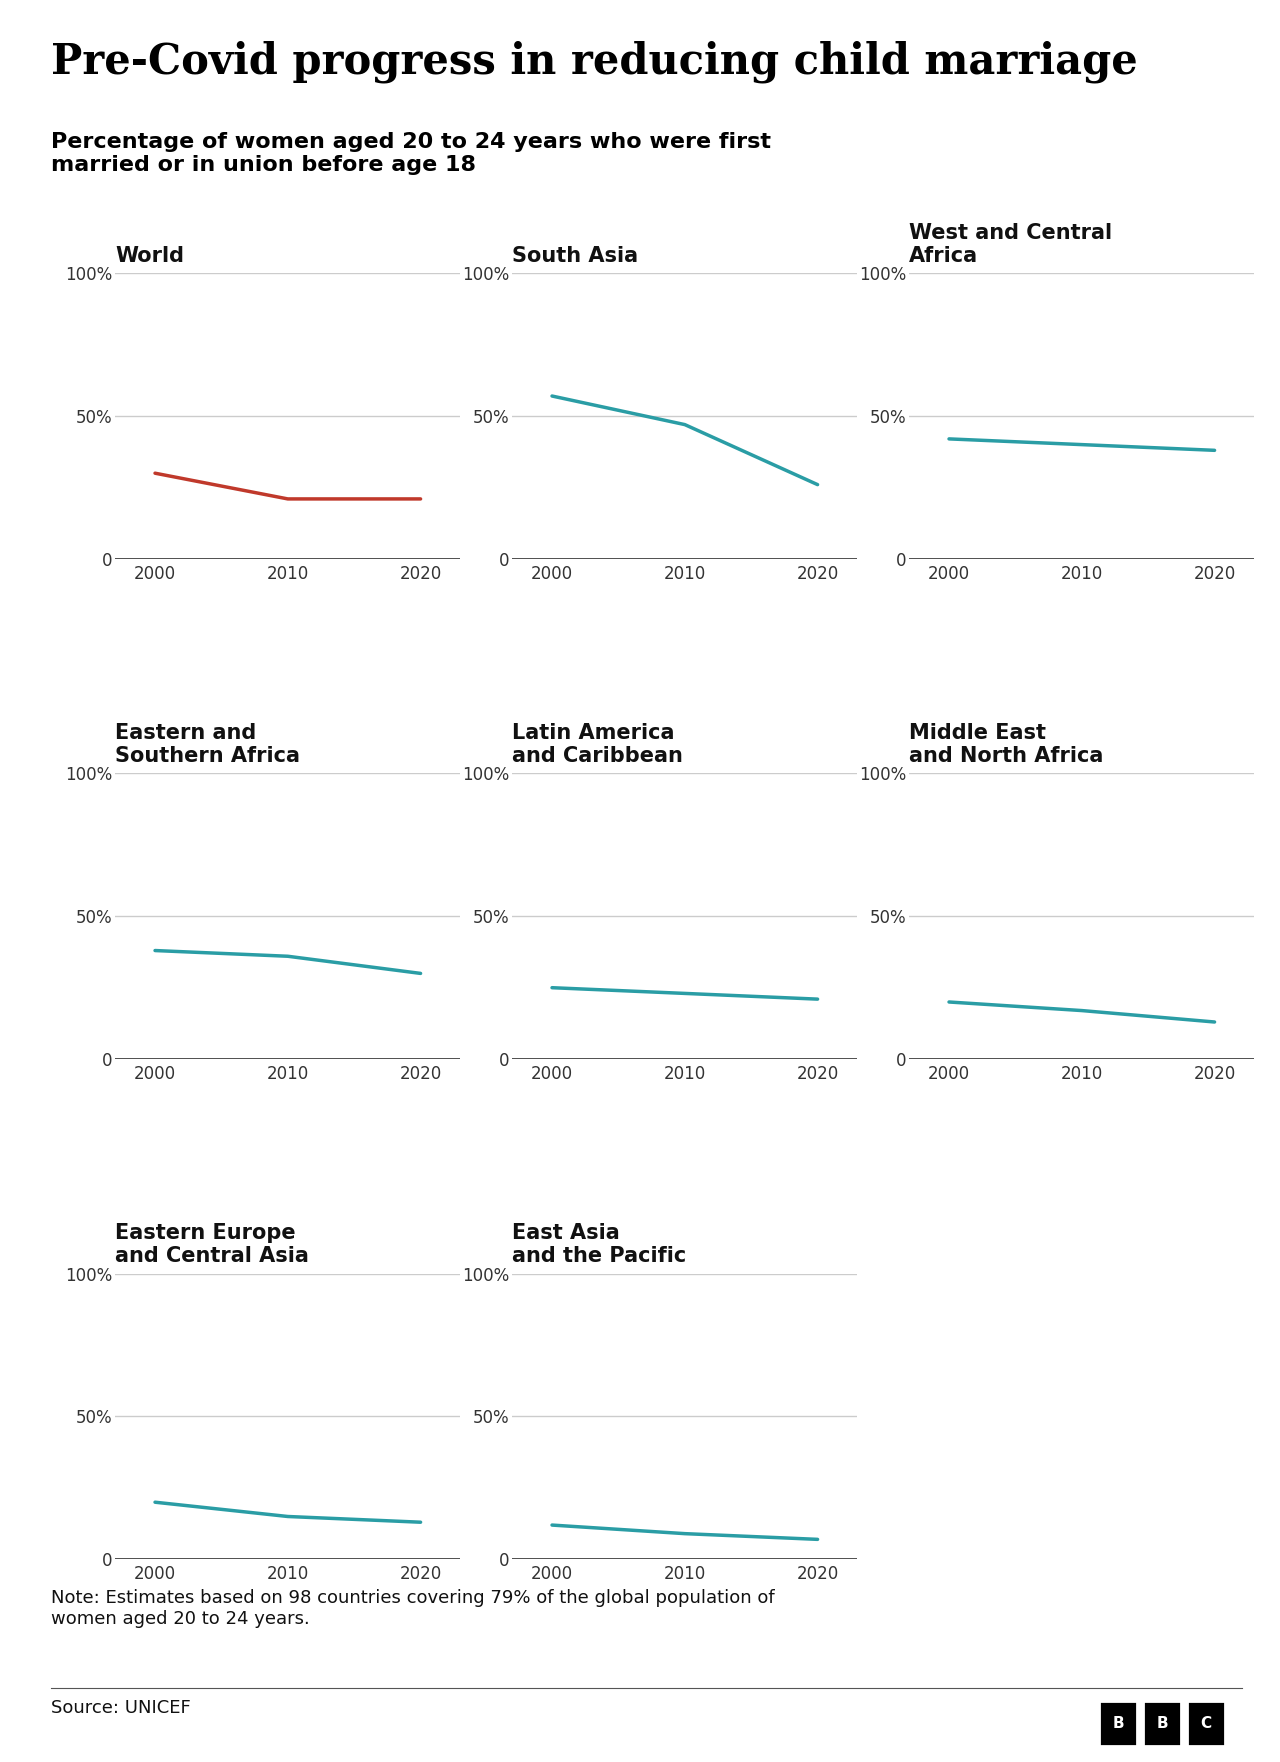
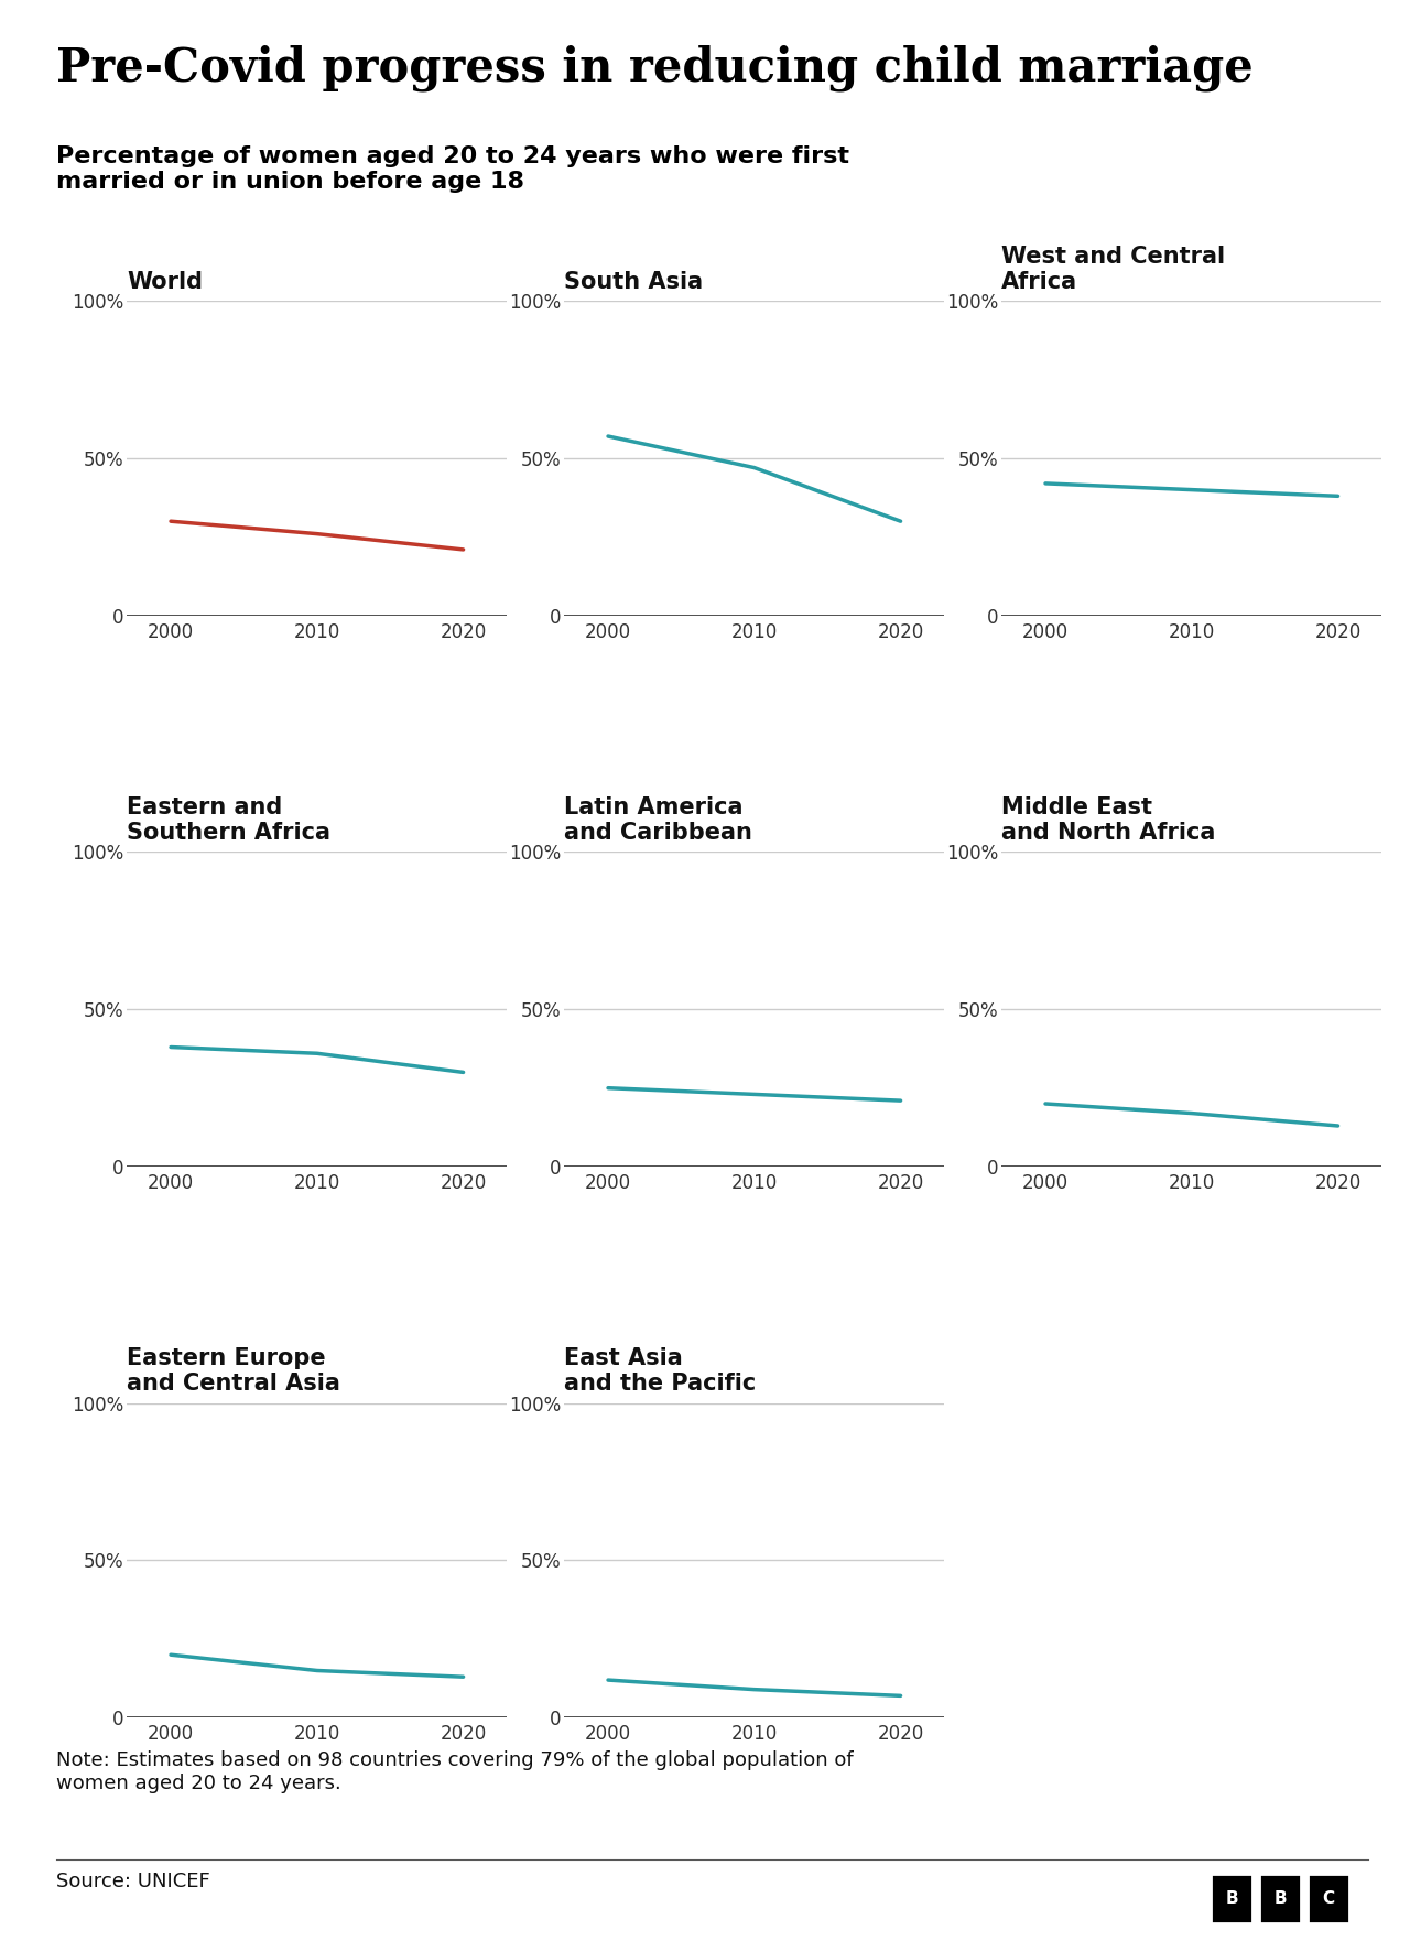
World/2010: 21% -> 26%
South Asia/2020: 26% -> 30%
